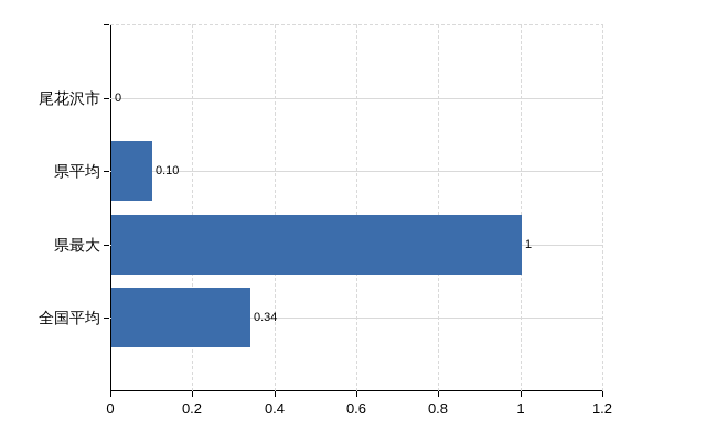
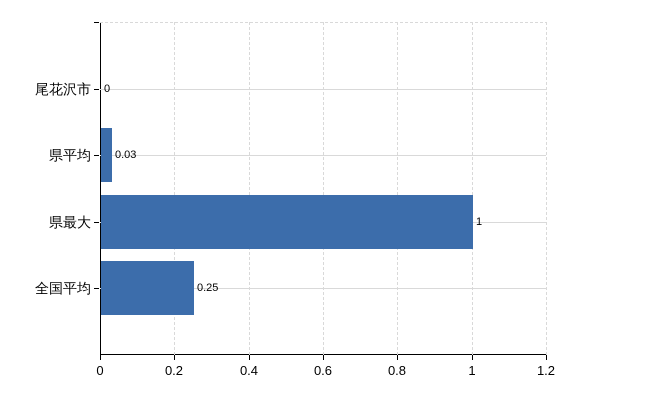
県平均: 0.10 -> 0.03
全国平均: 0.34 -> 0.25
